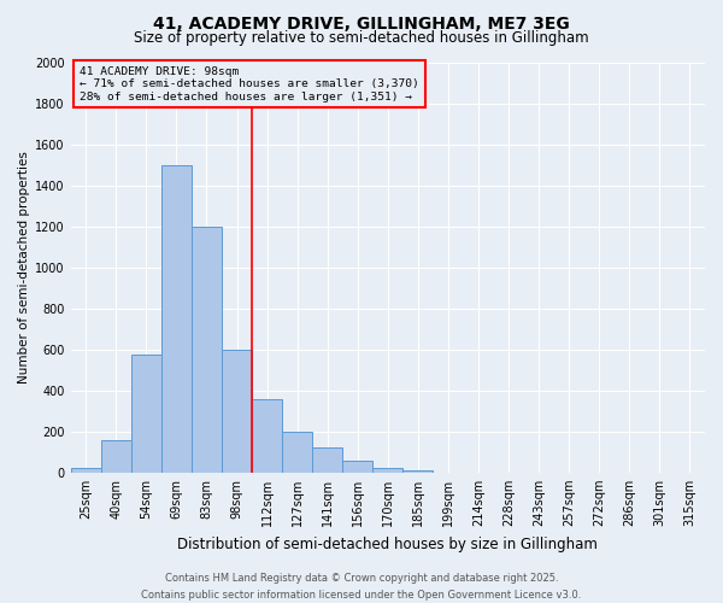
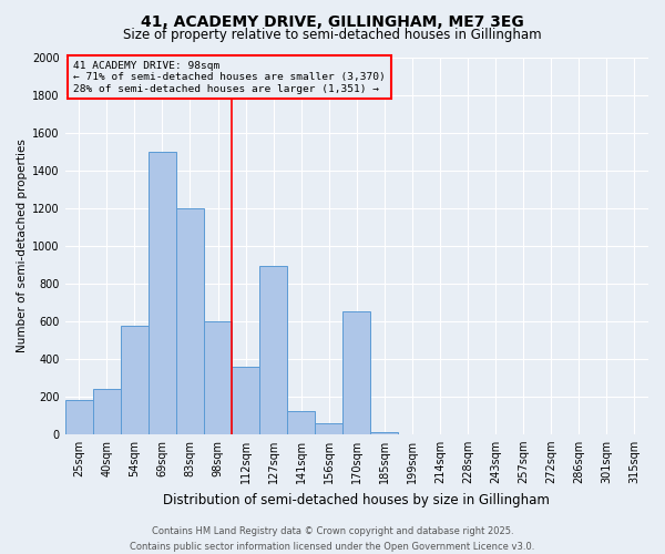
25sqm: 20 -> 180
40sqm: 160 -> 240
127sqm: 200 -> 890
170sqm: 20 -> 650
